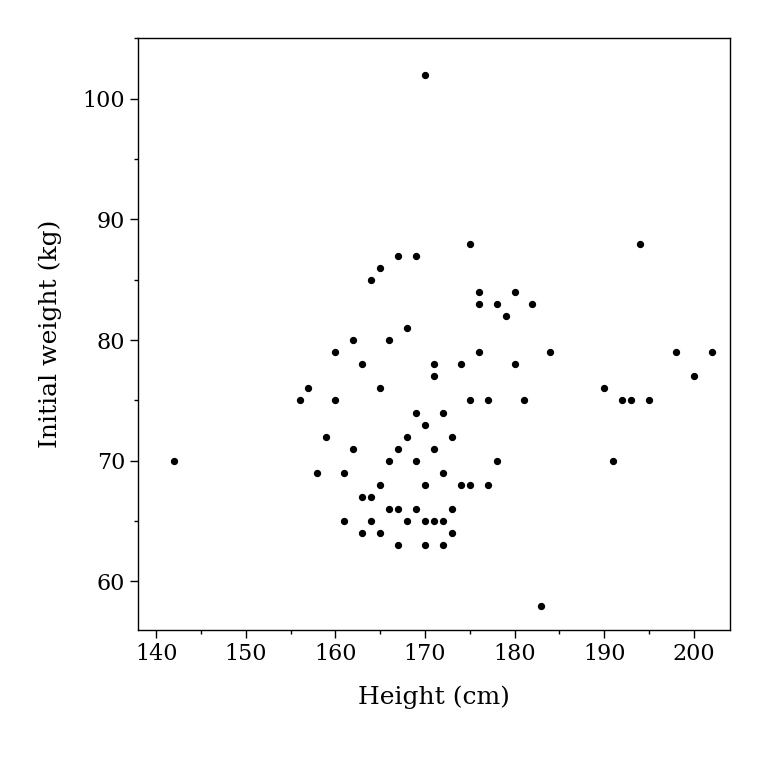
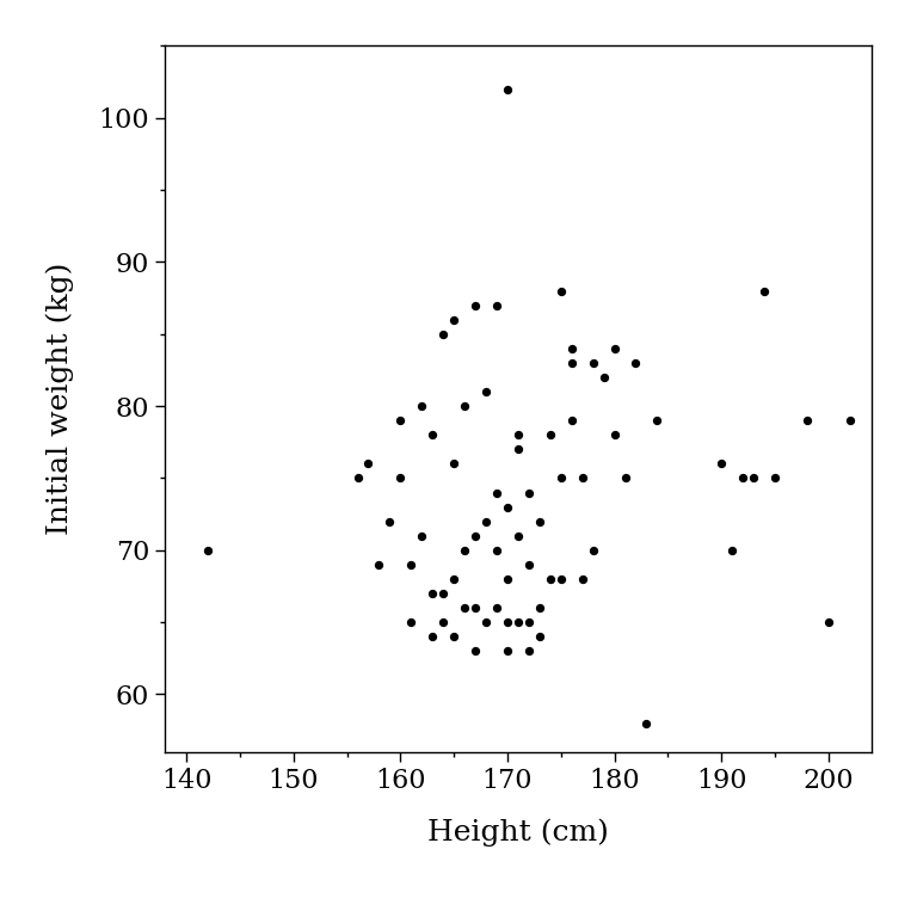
200: 77 -> 65
